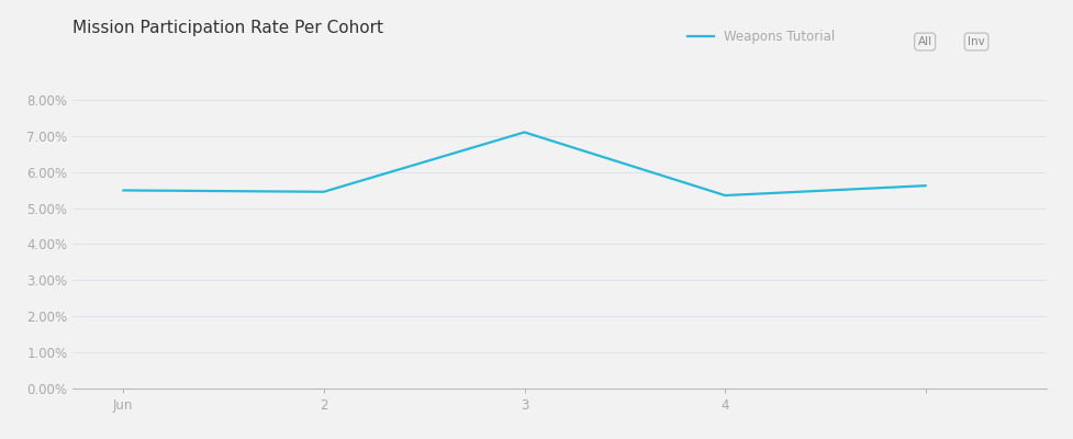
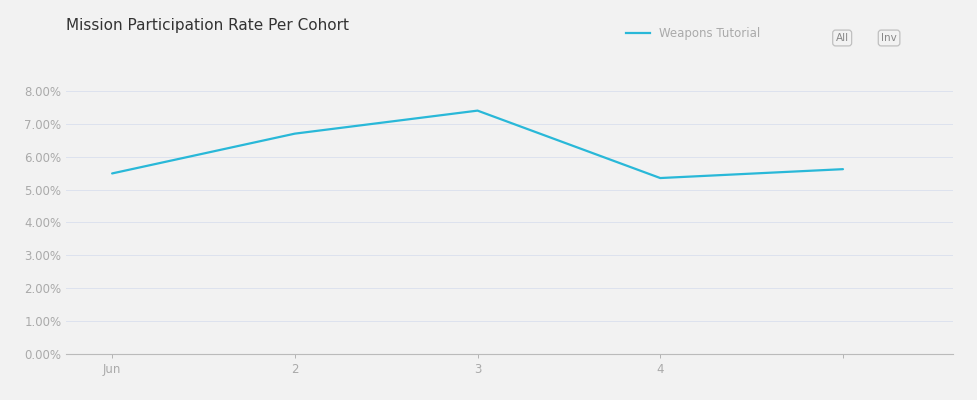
2: 5.45% -> 6.70%
3: 7.10% -> 7.40%
